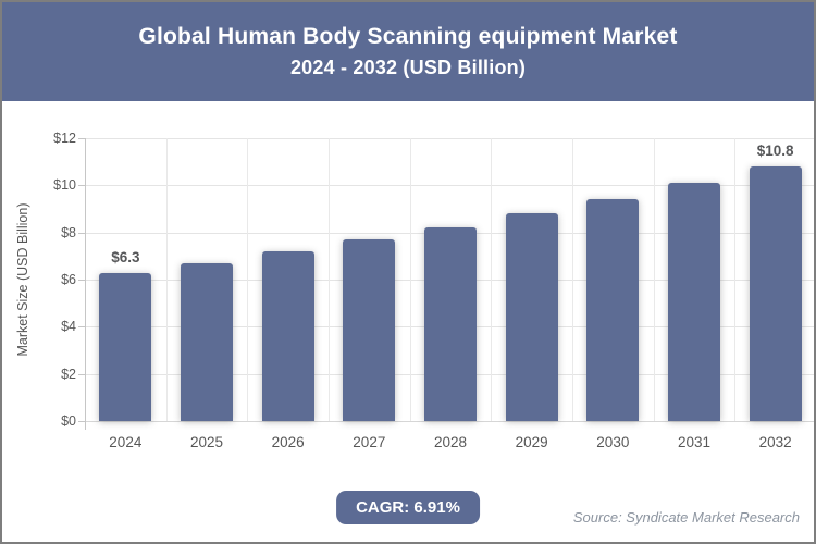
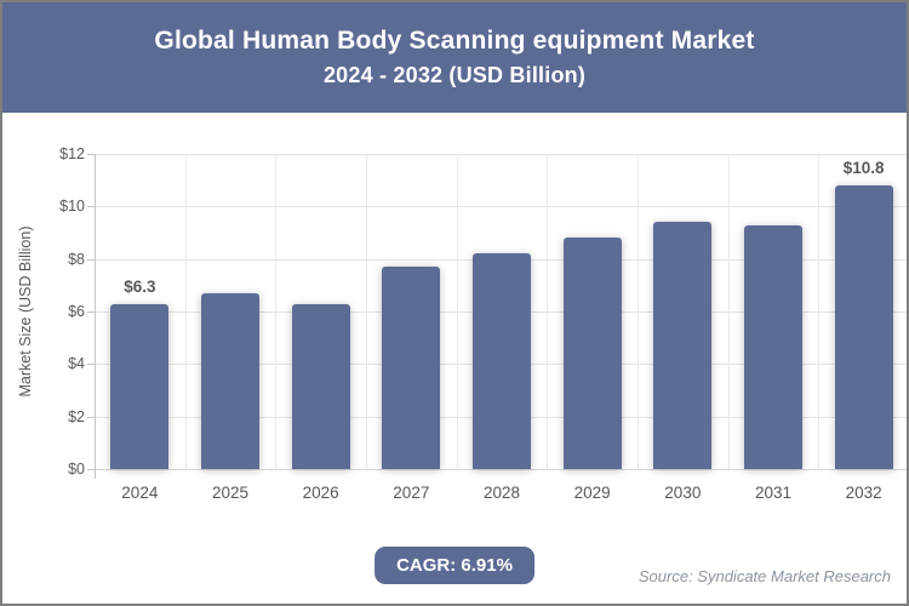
2026: $7.2 -> $6.3
2031: $10.1 -> $9.3
